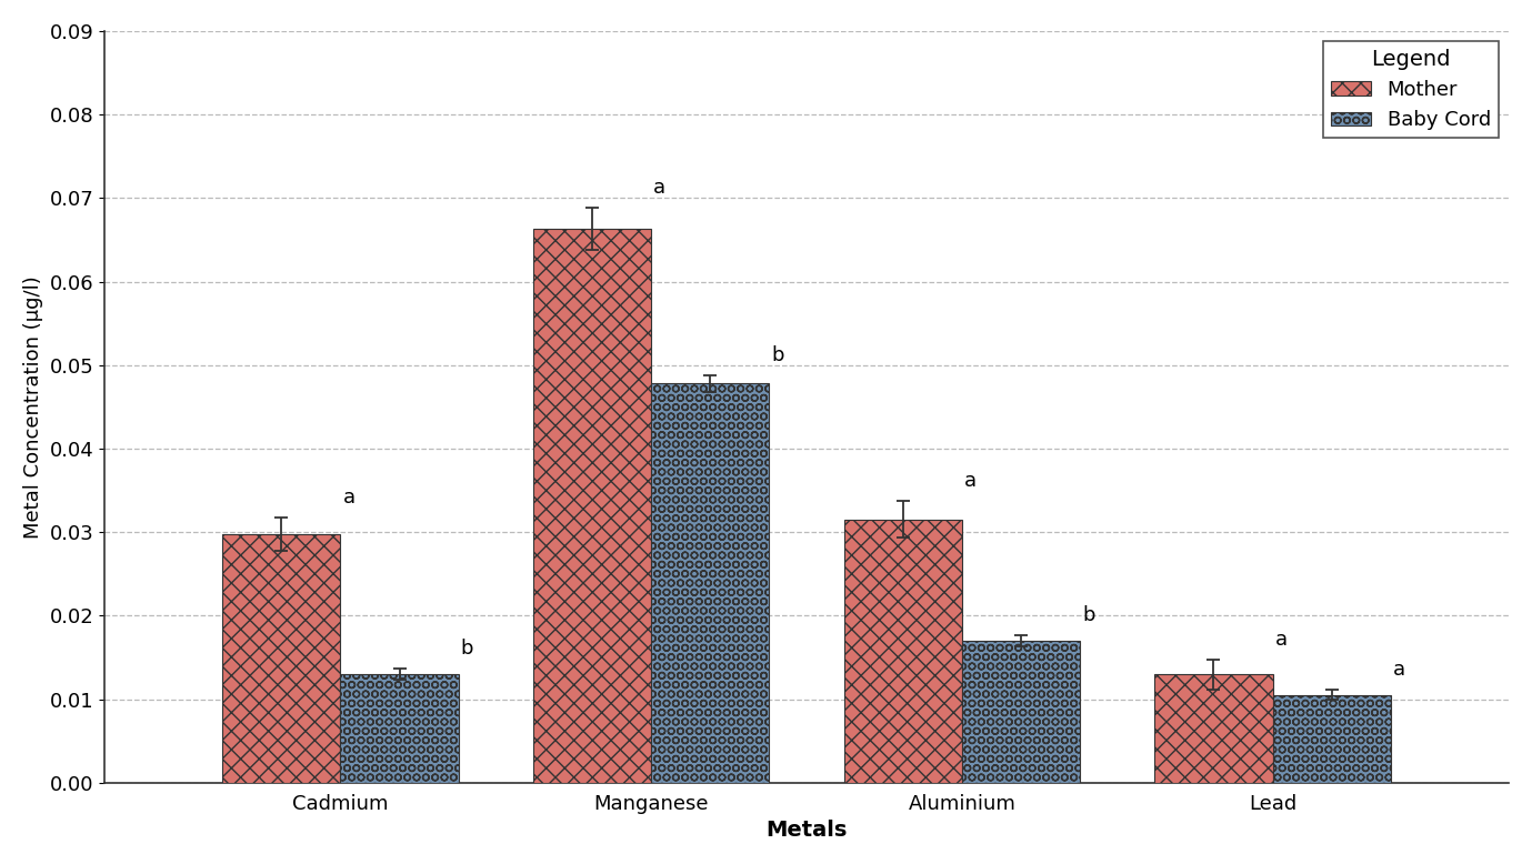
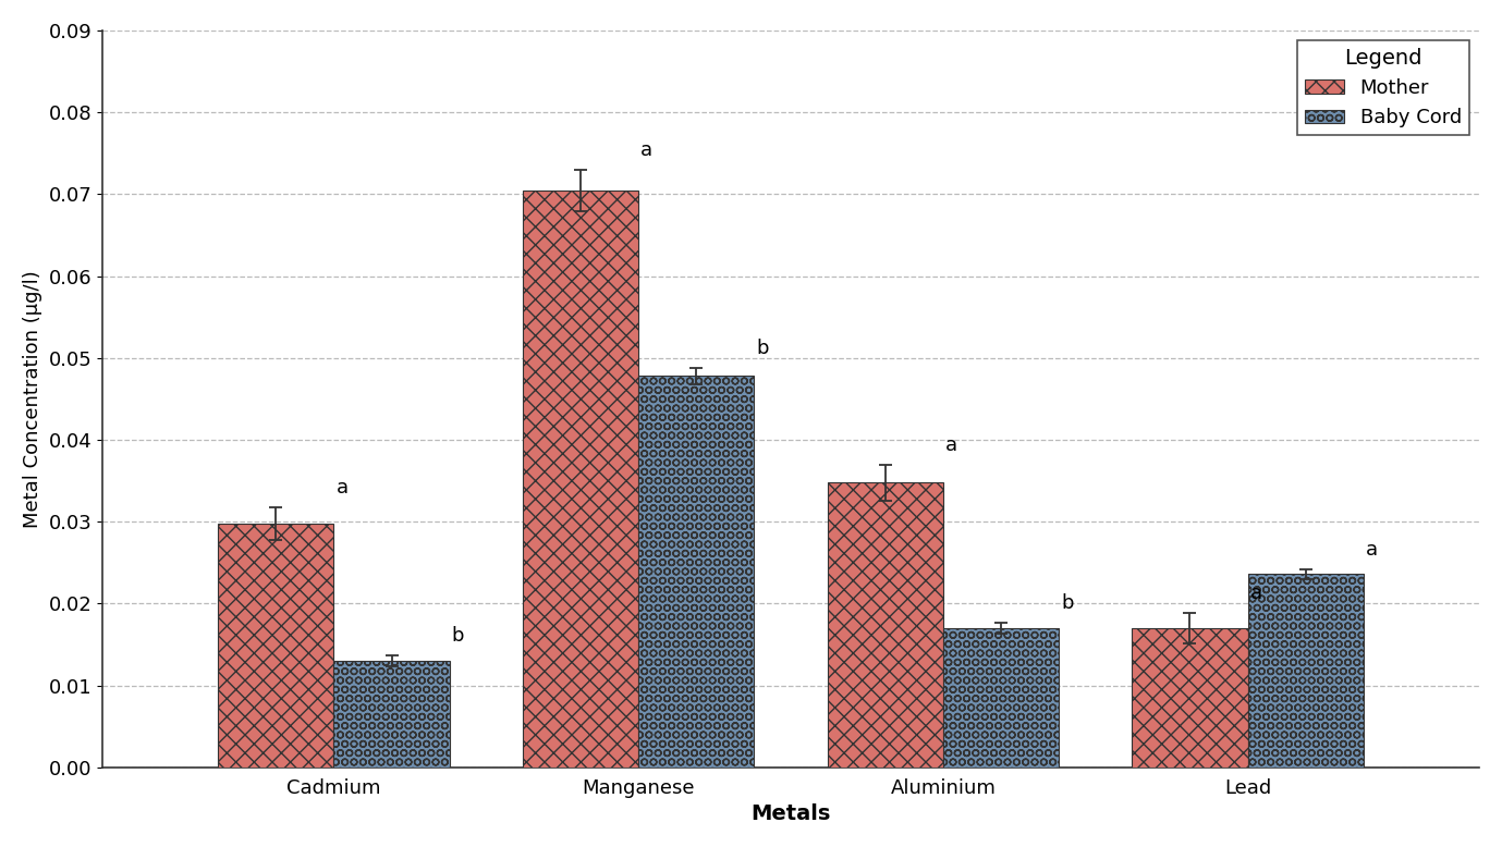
Mother/Manganese: 0.0663 -> 0.0704
Mother/Aluminium: 0.0315 -> 0.0348
Mother/Lead: 0.0130 -> 0.0170
Baby Cord/Lead: 0.0105 -> 0.0236
